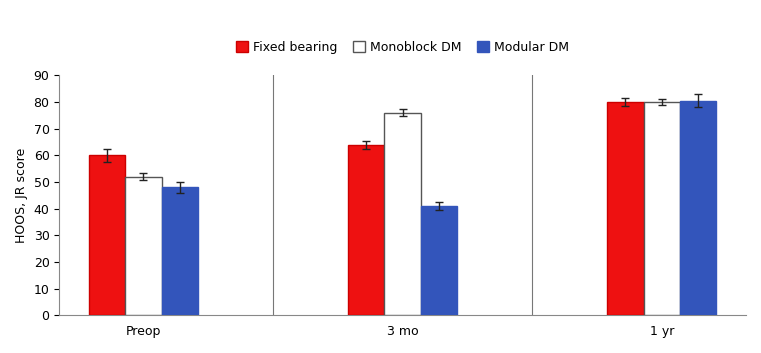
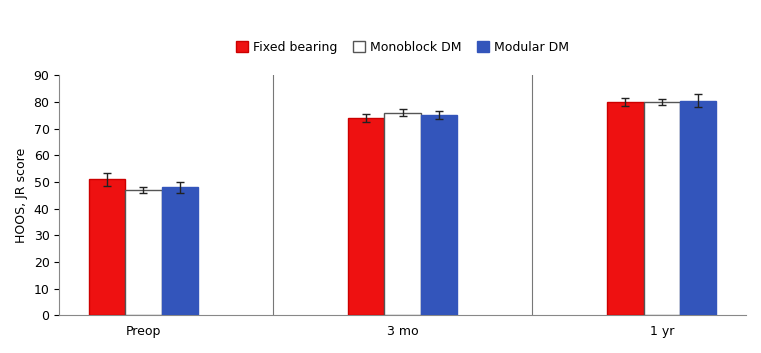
Fixed bearing/Preop: 60 -> 51
Monoblock DM/Preop: 52 -> 47
Fixed bearing/3 mo: 64 -> 74
Modular DM/3 mo: 41.0 -> 75.0
